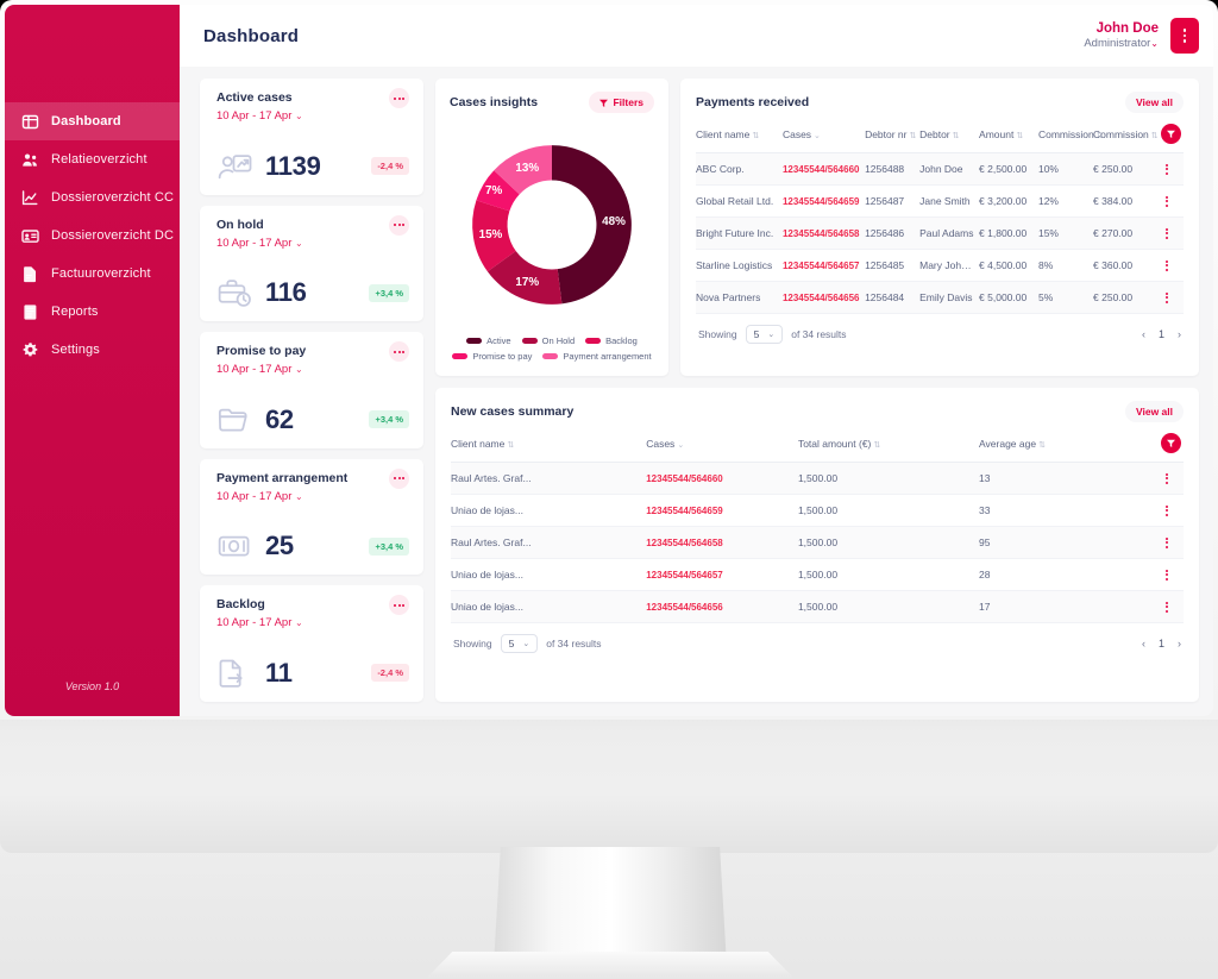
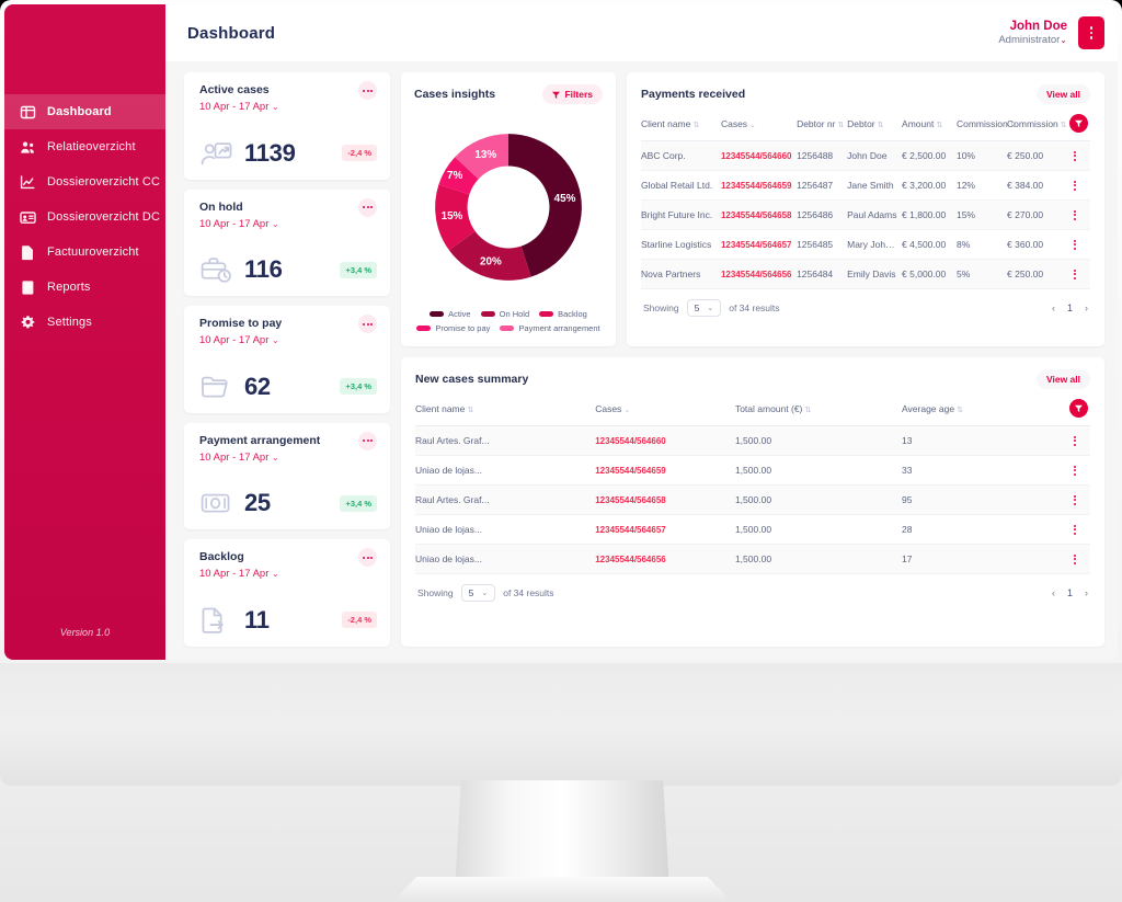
Active: 48% -> 45%
On Hold: 17% -> 20%
